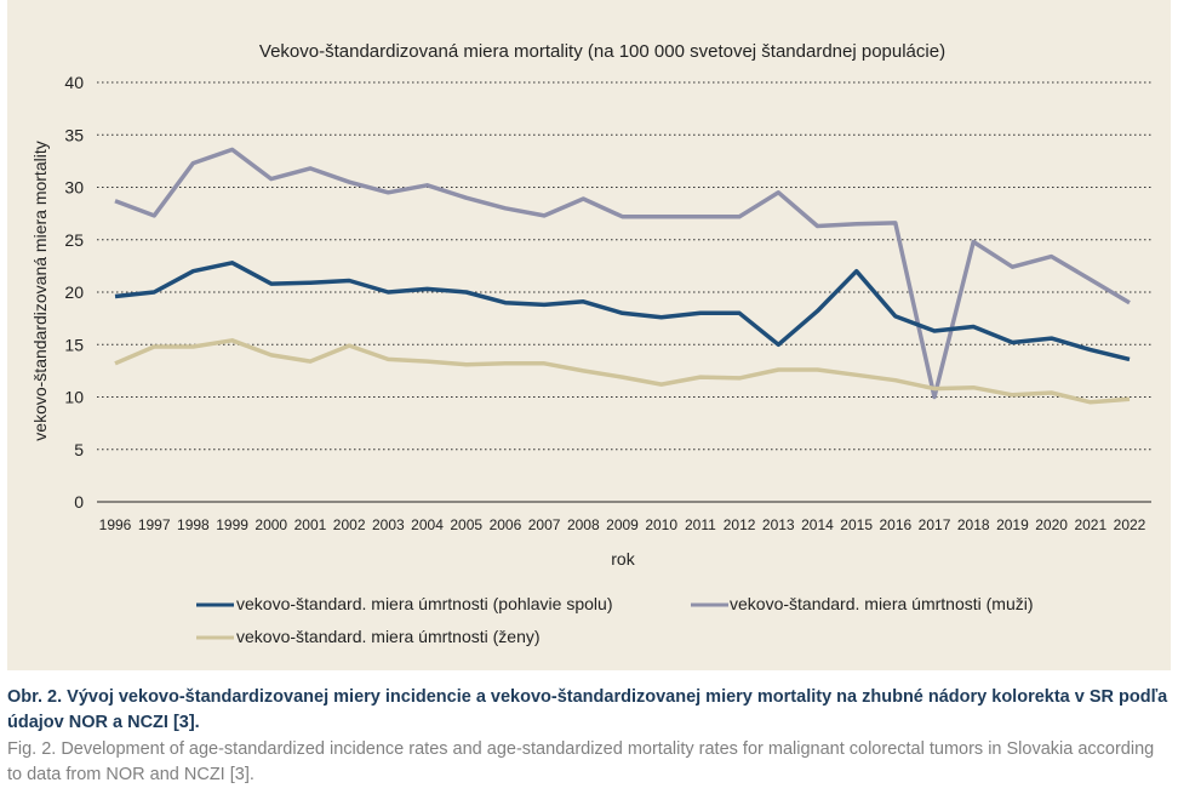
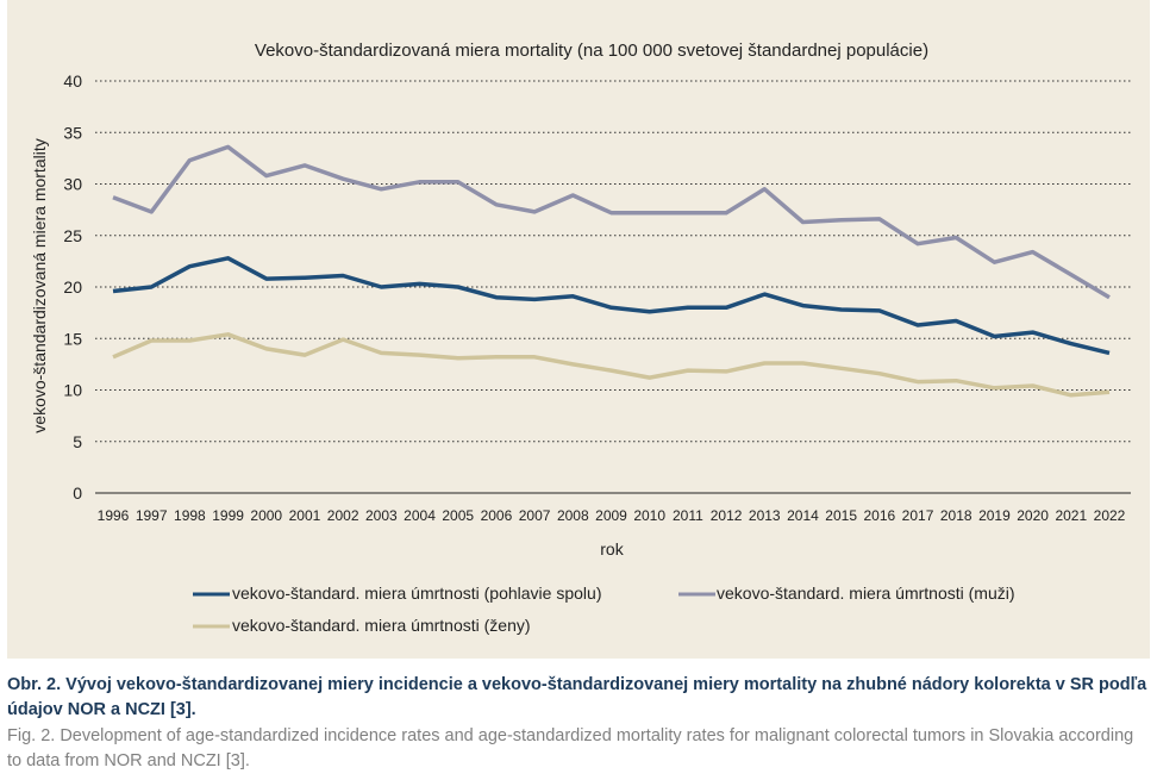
vekovo-štandard. miera úmrtnosti (muži)/2005: 29 -> 30
vekovo-štandard. miera úmrtnosti (pohlavie spolu)/2013: 15 -> 19
vekovo-štandard. miera úmrtnosti (pohlavie spolu)/2015: 22 -> 18
vekovo-štandard. miera úmrtnosti (muži)/2017: 10 -> 24
